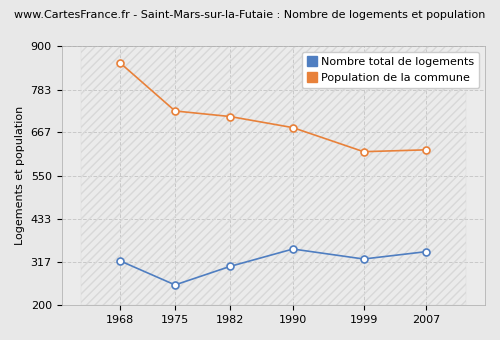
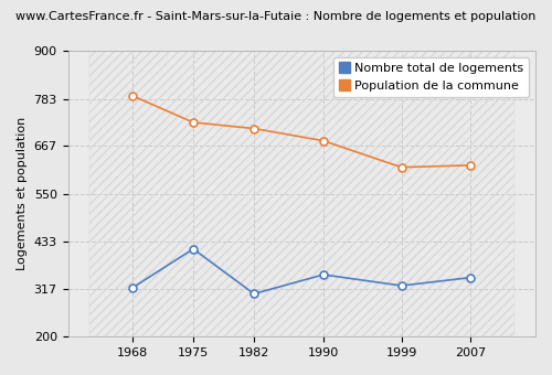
Population de la commune/1968: 855 -> 790
Nombre total de logements/1975: 255 -> 415
